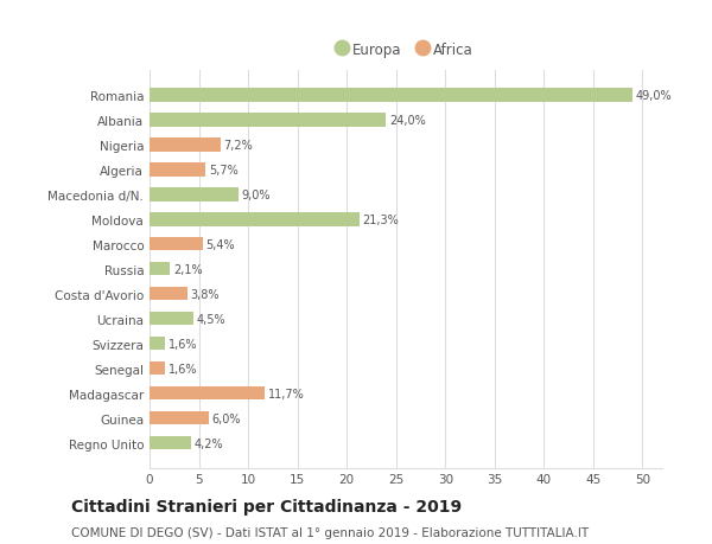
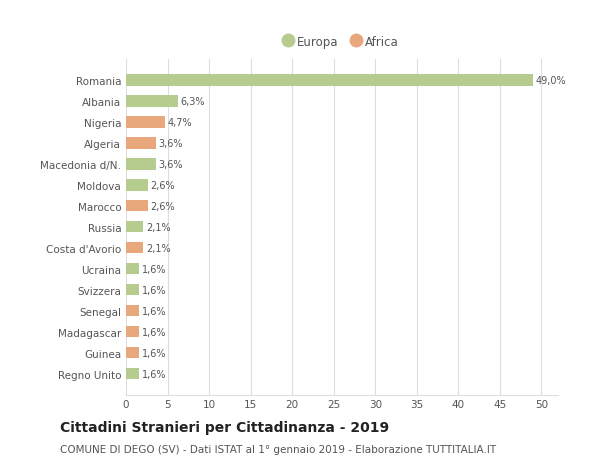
Albania: 24,0% -> 6,3%
Nigeria: 7,2% -> 4,7%
Algeria: 5,7% -> 3,6%
Macedonia d/N.: 9,0% -> 3,6%
Moldova: 21,3% -> 2,6%
Marocco: 5,4% -> 2,6%
Costa d'Avorio: 3,8% -> 2,1%
Ucraina: 4,5% -> 1,6%
Madagascar: 11,7% -> 1,6%
Guinea: 6,0% -> 1,6%
Regno Unito: 4,2% -> 1,6%
